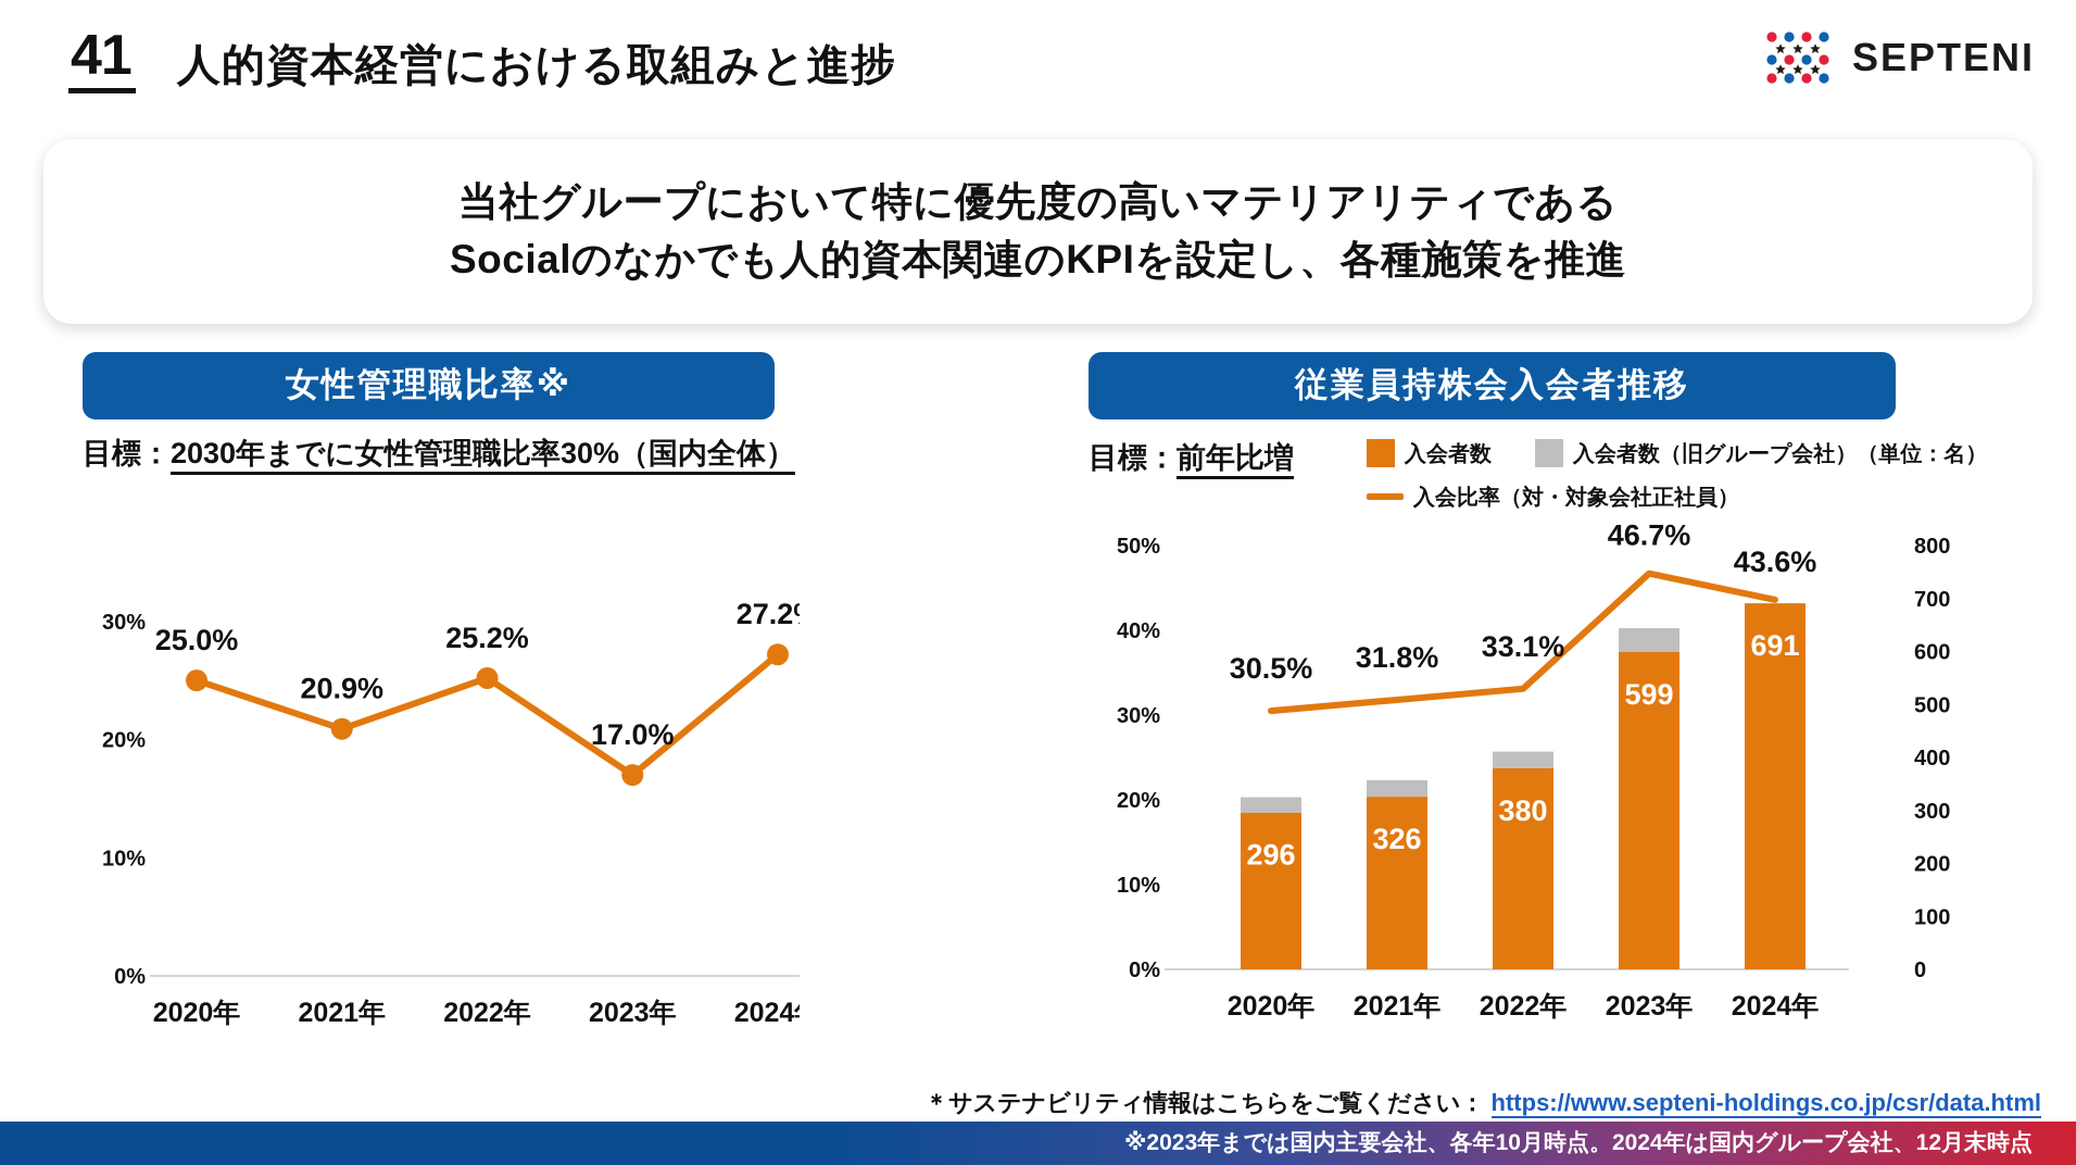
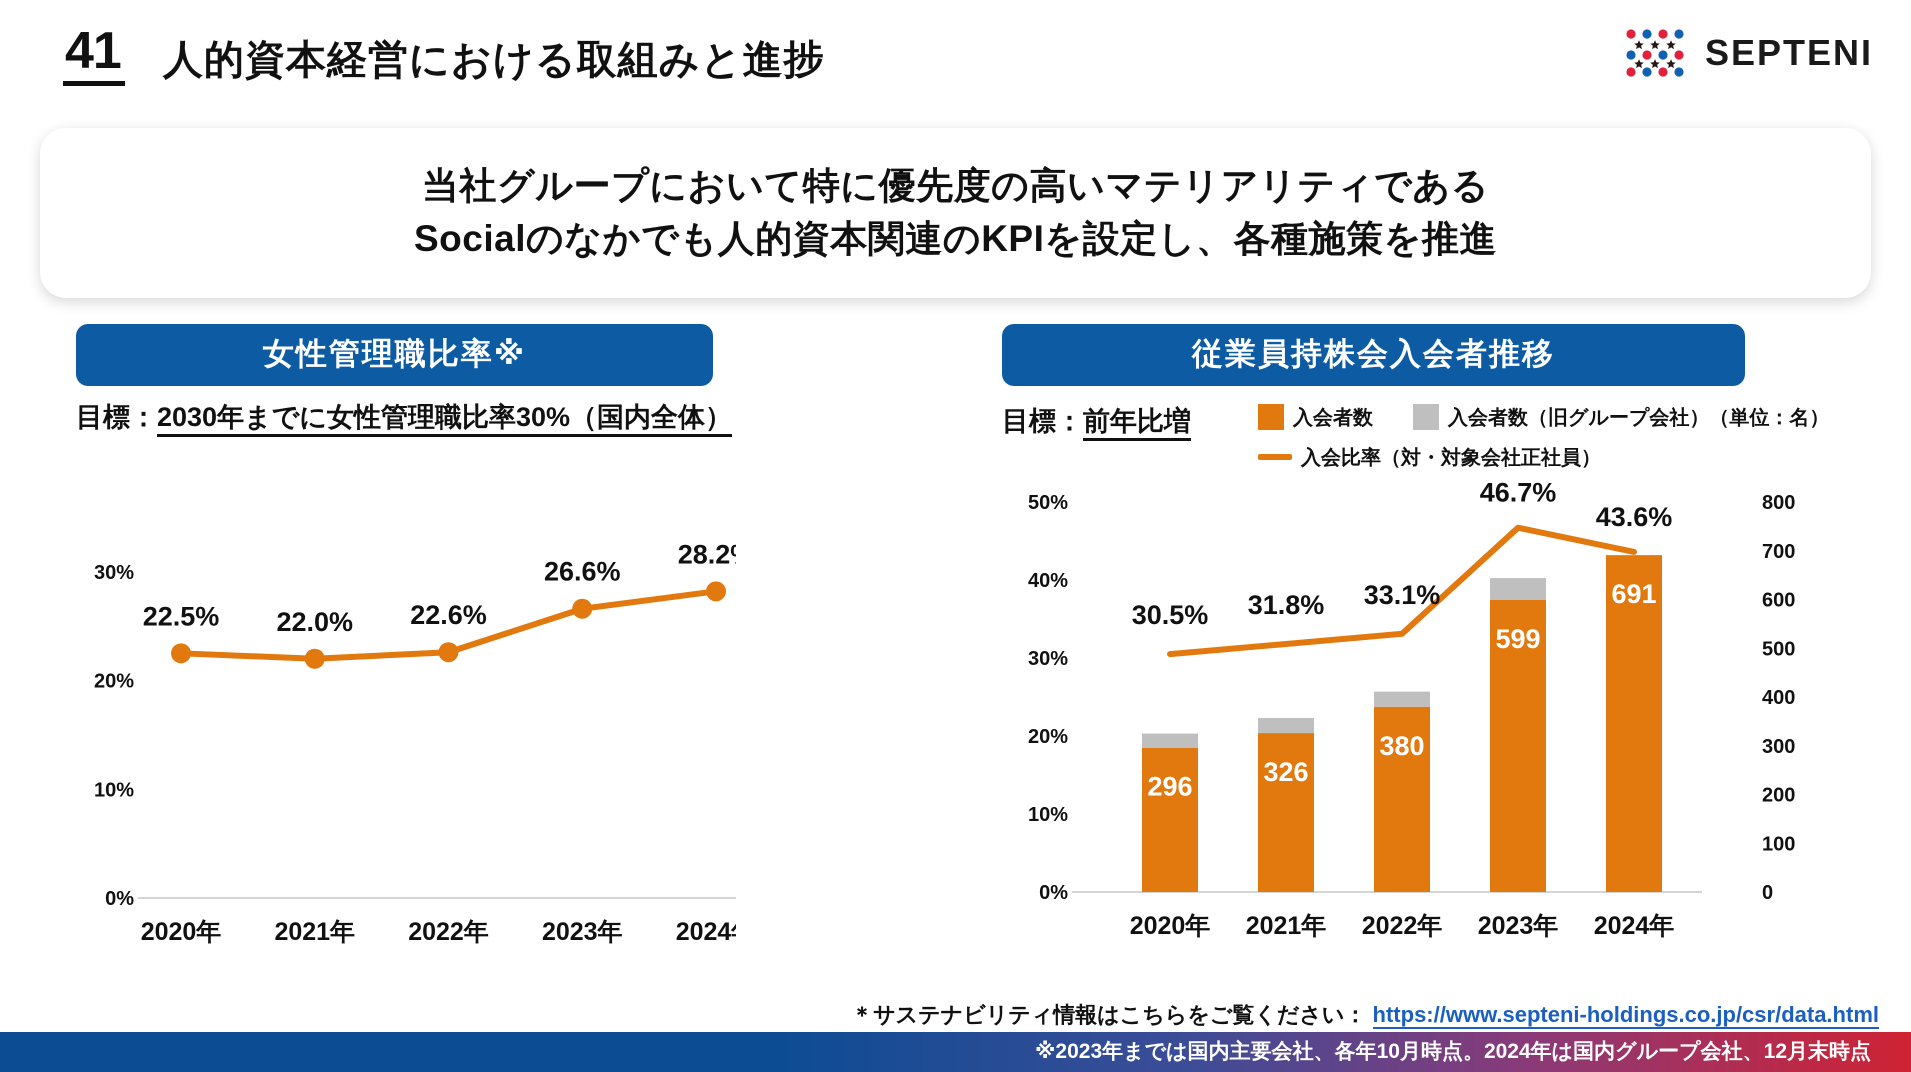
女性管理職比率※/2020年: 25.0% -> 22.5%
女性管理職比率※/2021年: 20.9% -> 22.0%
女性管理職比率※/2022年: 25.2% -> 22.6%
女性管理職比率※/2023年: 17.0% -> 26.6%
女性管理職比率※/2024年: 27.2% -> 28.2%
